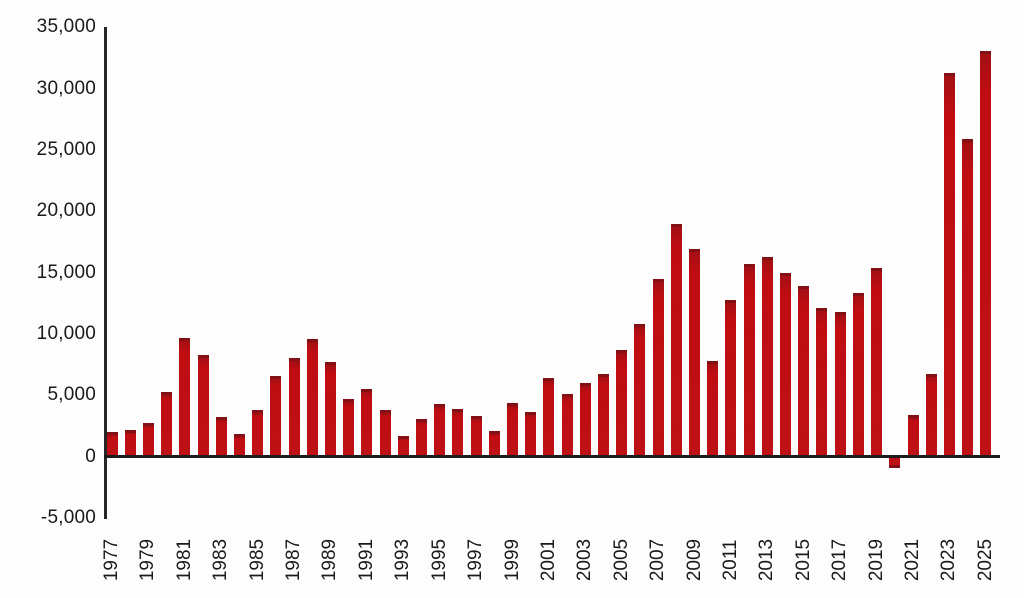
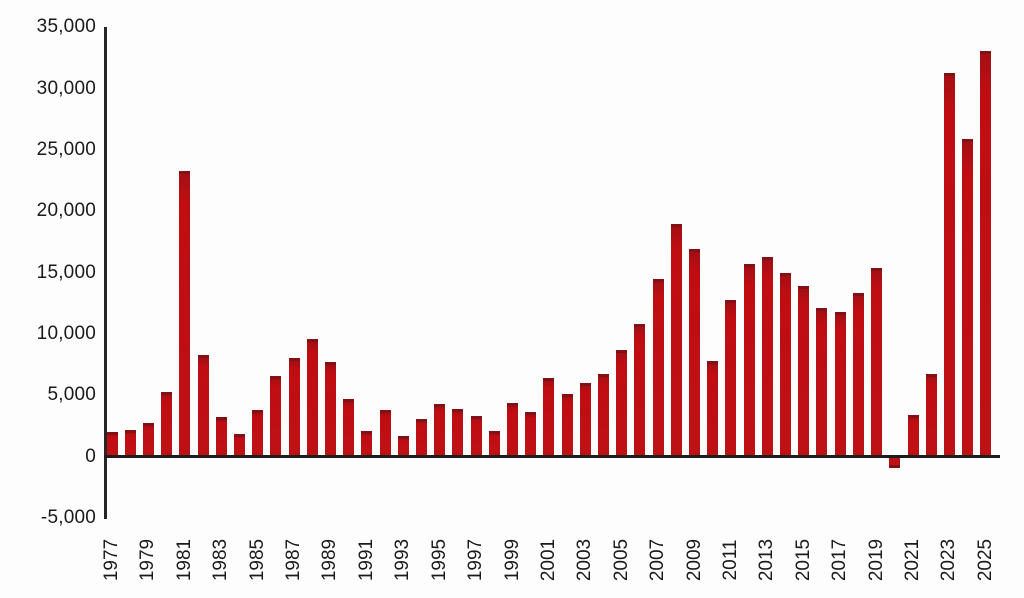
1981: 9700 -> 23300
1991: 5500 -> 2100
